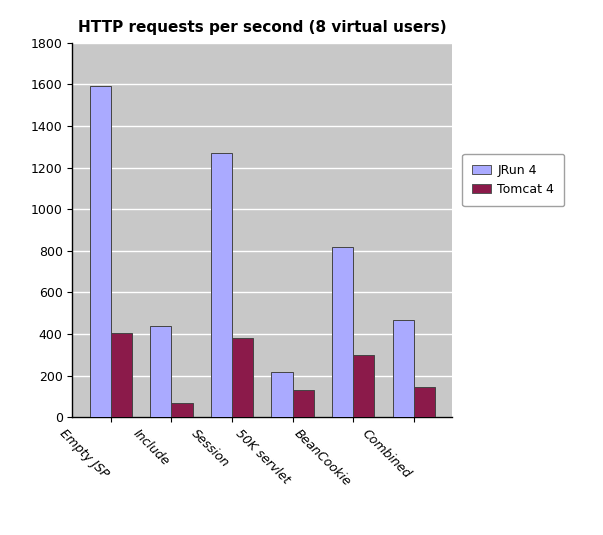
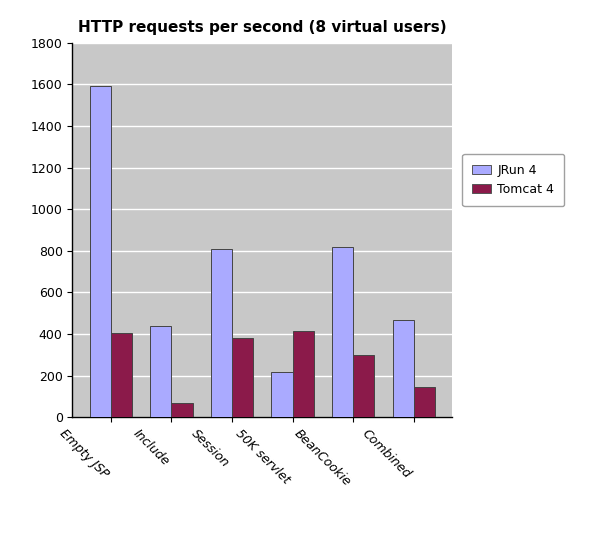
JRun 4/Session: 1270 -> 810
Tomcat 4/50K servlet: 130 -> 415
